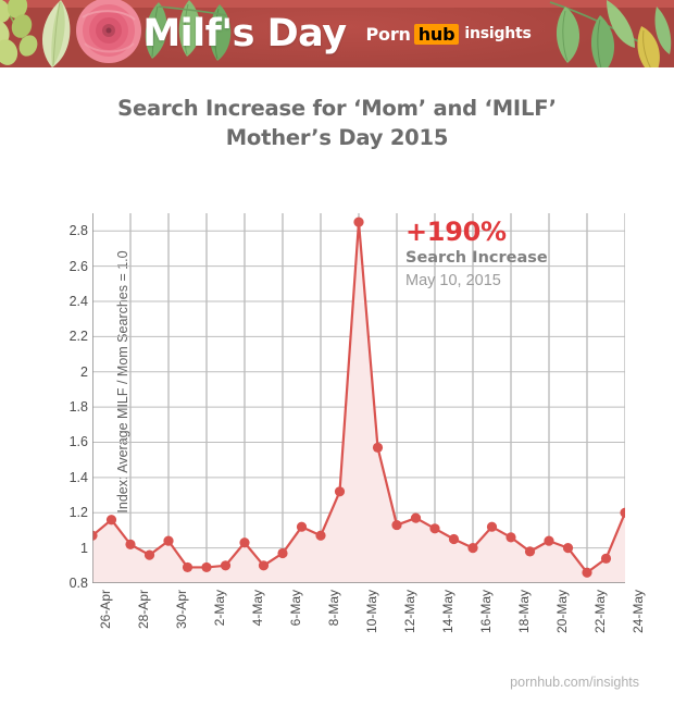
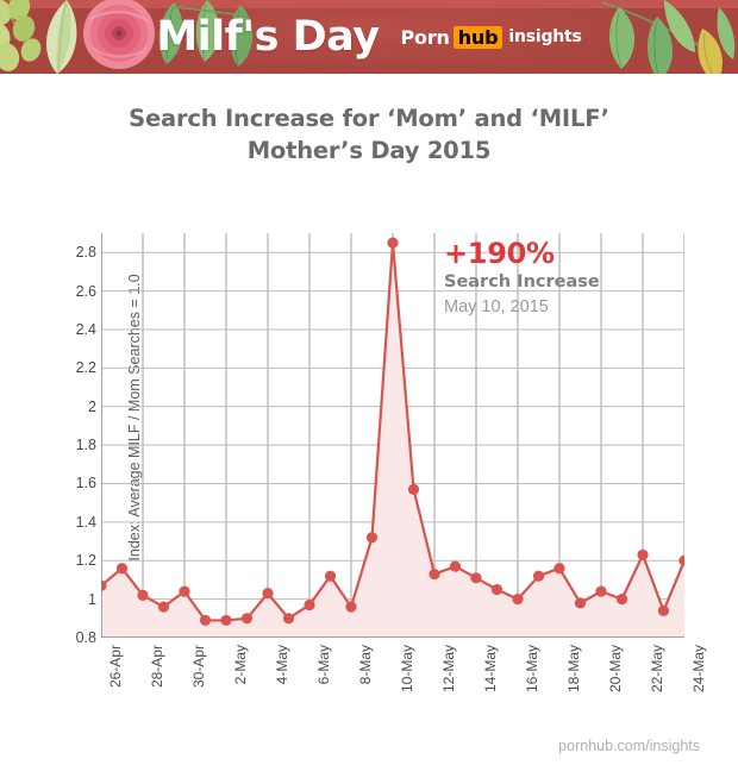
8-May: 1.07 -> 0.96
18-May: 1.06 -> 1.16
22-May: 0.86 -> 1.23
